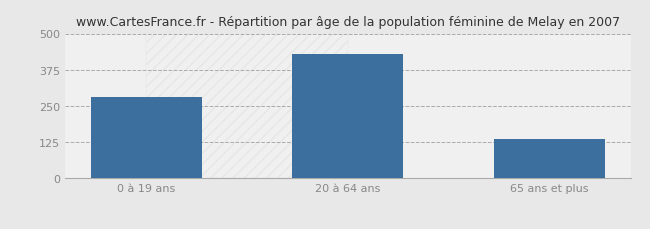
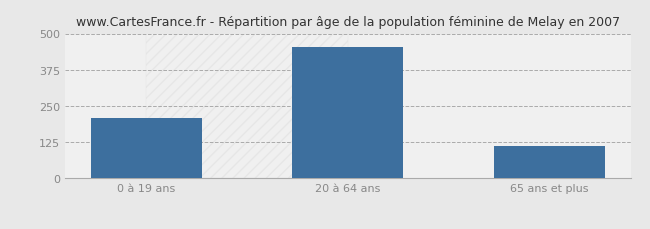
0 à 19 ans: 280 -> 207
20 à 64 ans: 430 -> 453
65 ans et plus: 135 -> 113
